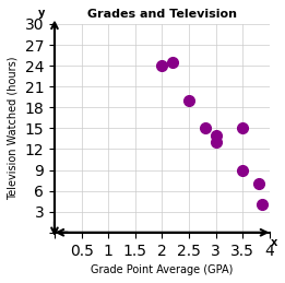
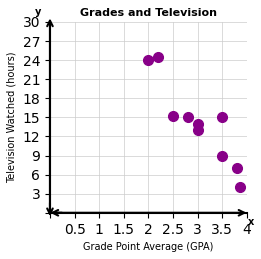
2.5: 19.0 -> 15.2
